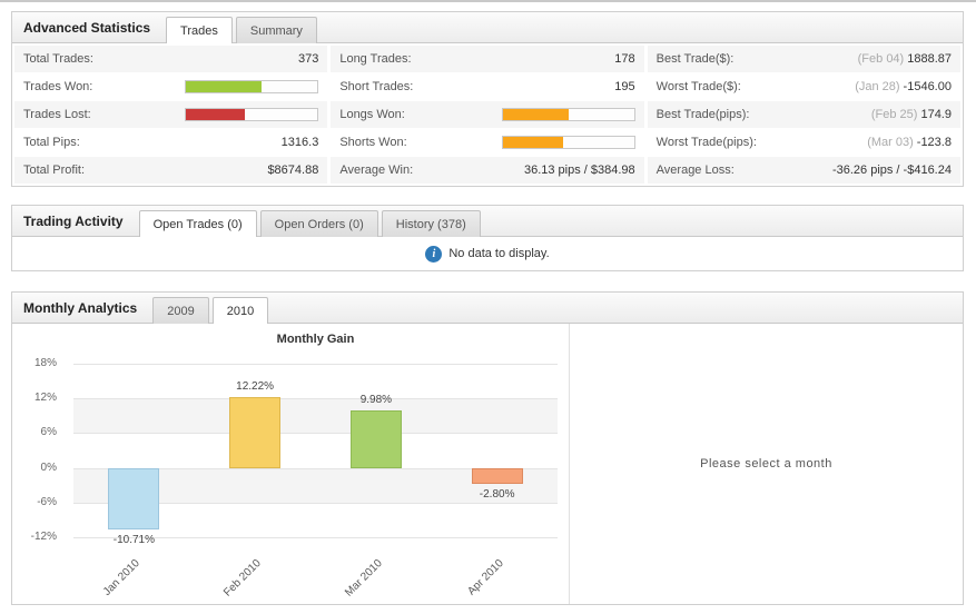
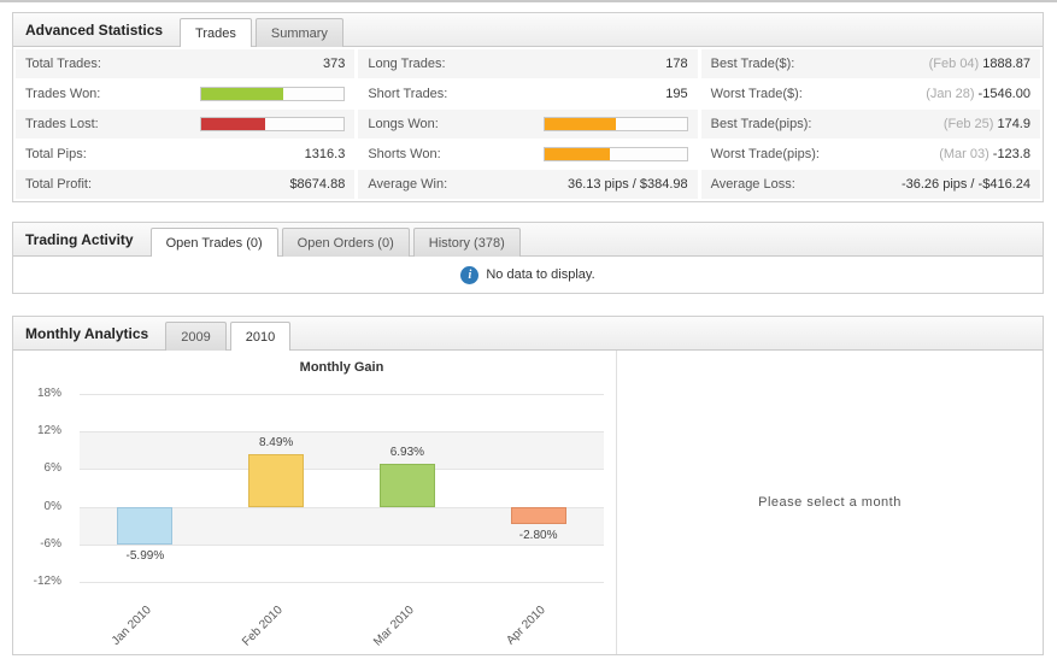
Jan 2010: -10.71% -> -5.99%
Feb 2010: 12.22% -> 8.49%
Mar 2010: 9.98% -> 6.93%
